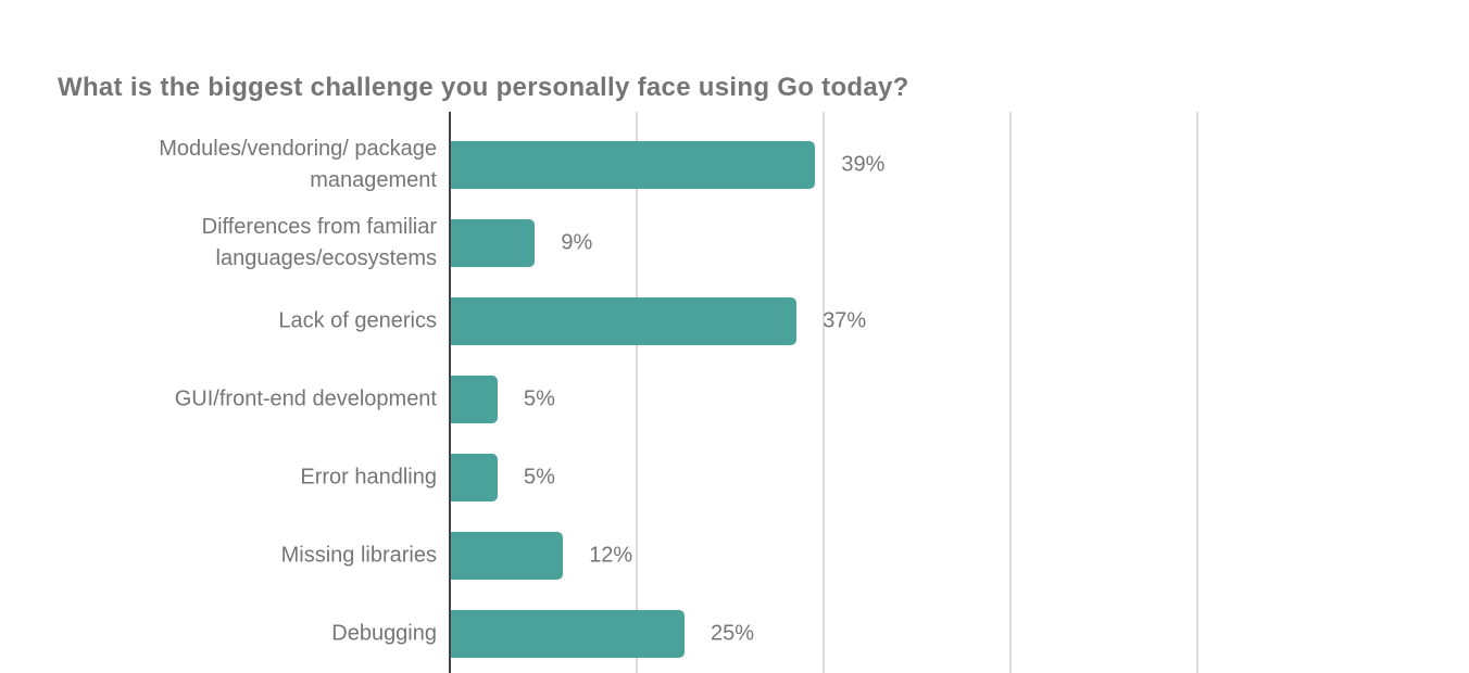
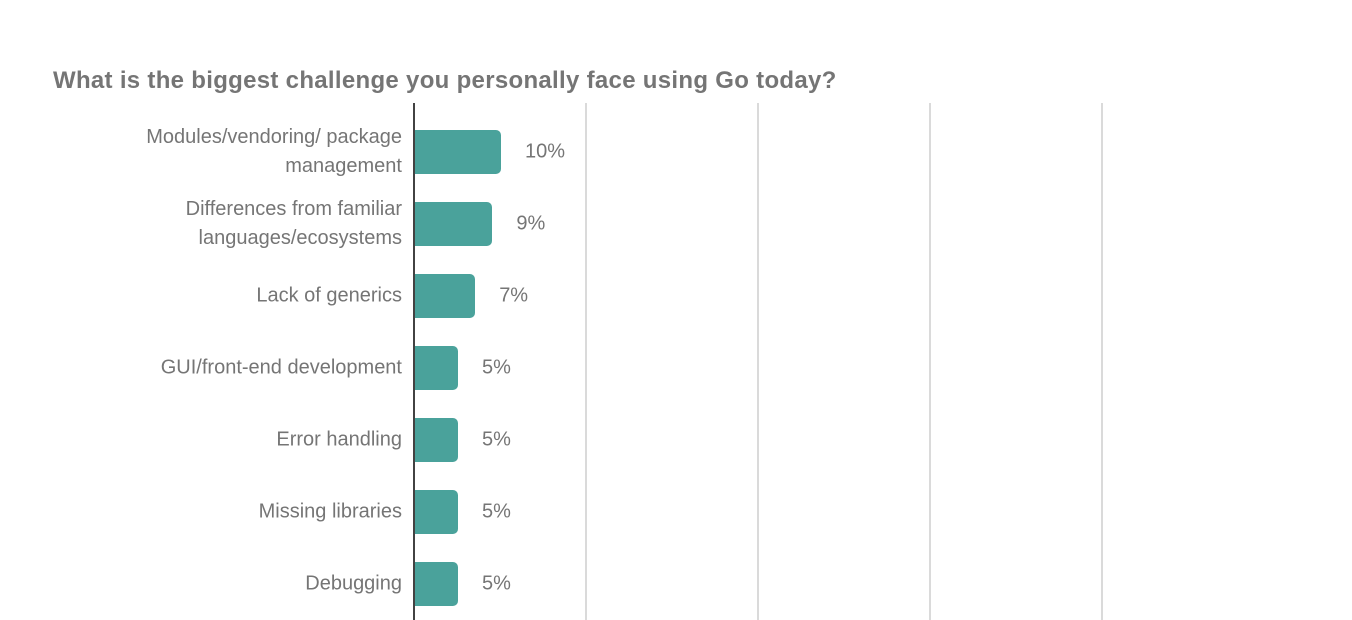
Modules/vendoring/ package management: 39% -> 10%
Lack of generics: 37% -> 7%
Missing libraries: 12% -> 5%
Debugging: 25% -> 5%
